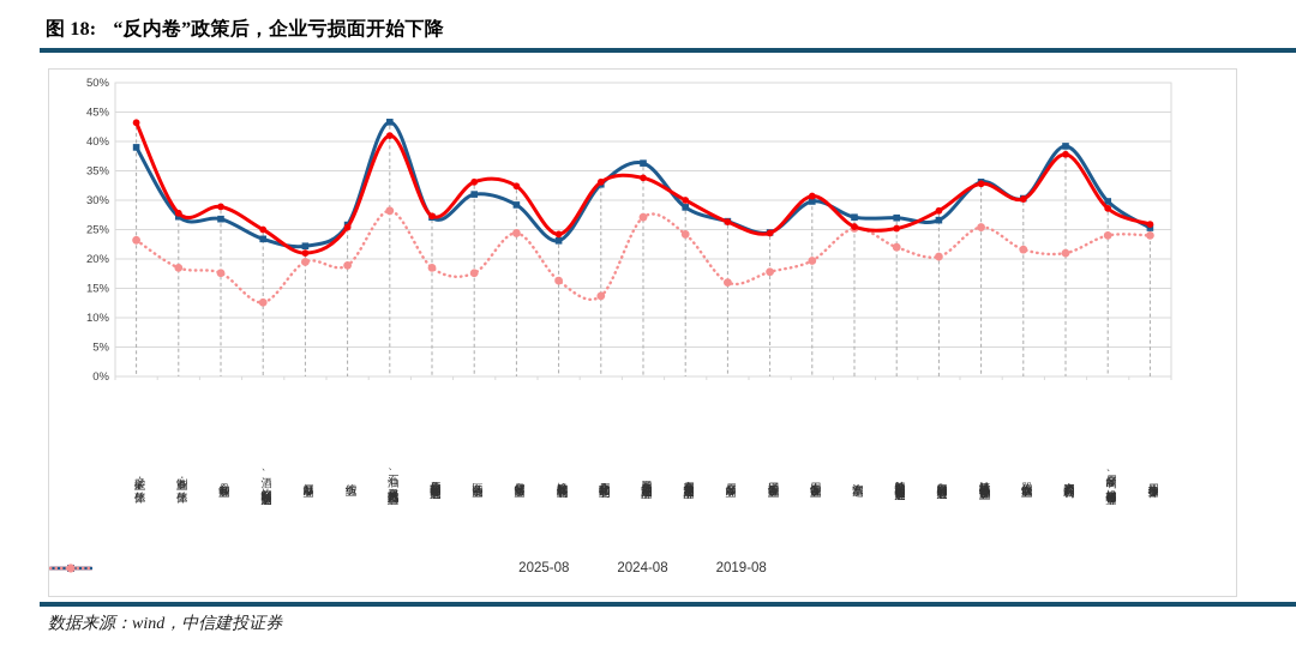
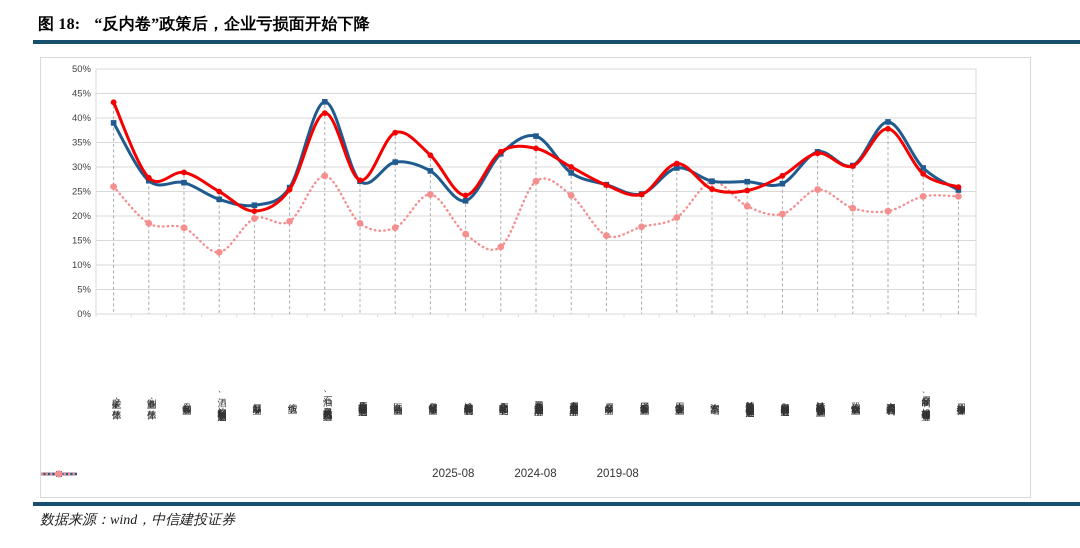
2019-08/采矿业：整体: 23% -> 26%
2025-08/医药制造业: 33% -> 37%
2019-08/汽车制造: 25% -> 27%
